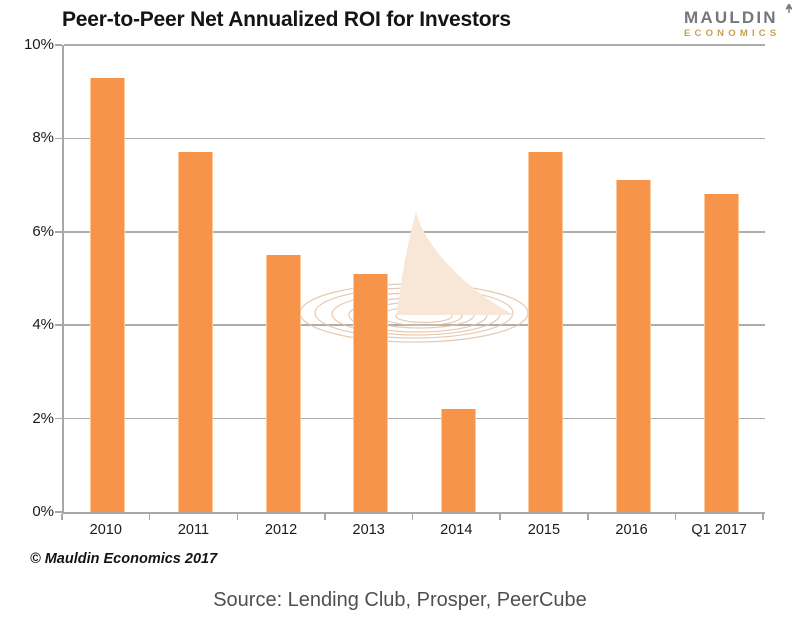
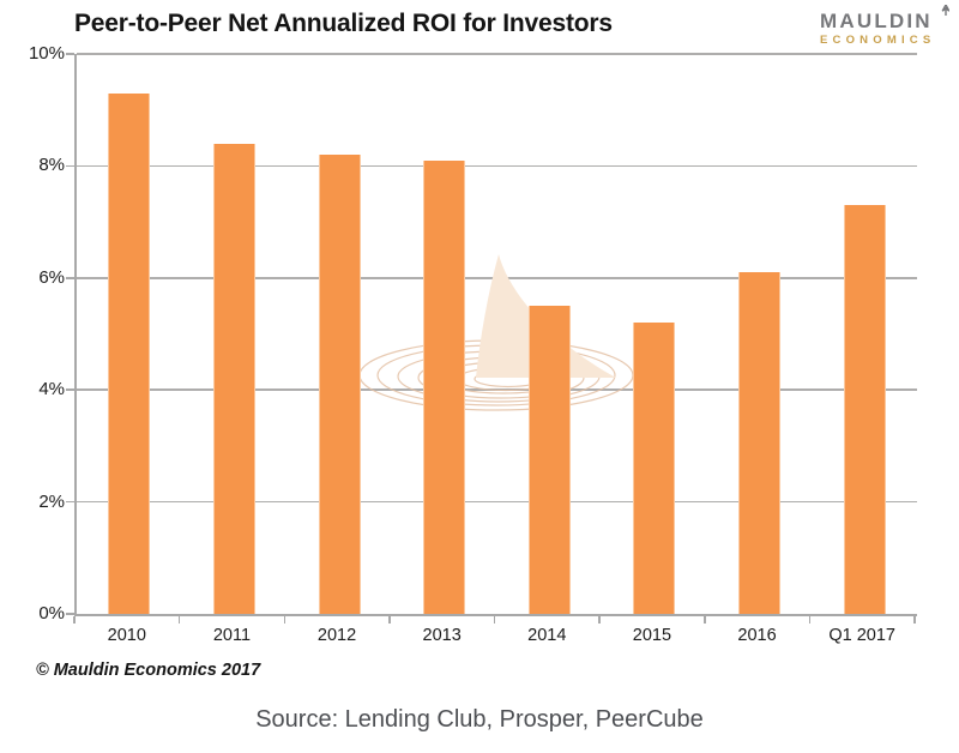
2011: 7.7% -> 8.4%
2012: 5.5% -> 8.2%
2013: 5.1% -> 8.1%
2014: 2.2% -> 5.5%
2015: 7.7% -> 5.2%
2016: 7.1% -> 6.1%
Q1 2017: 6.8% -> 7.3%
